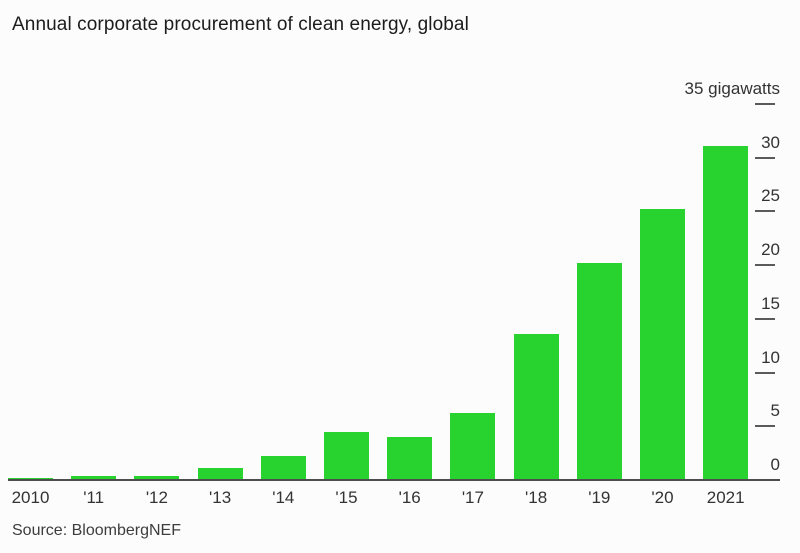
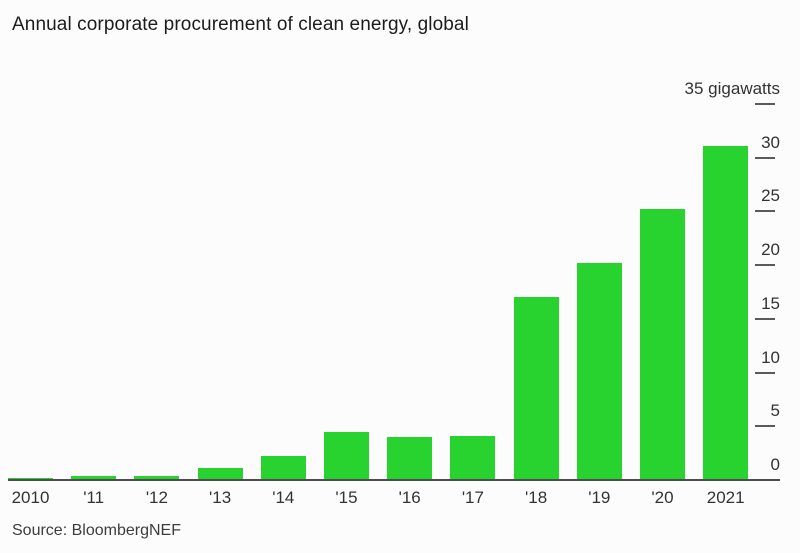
'17: 6.2 -> 4.1
'18: 13.6 -> 17.0
